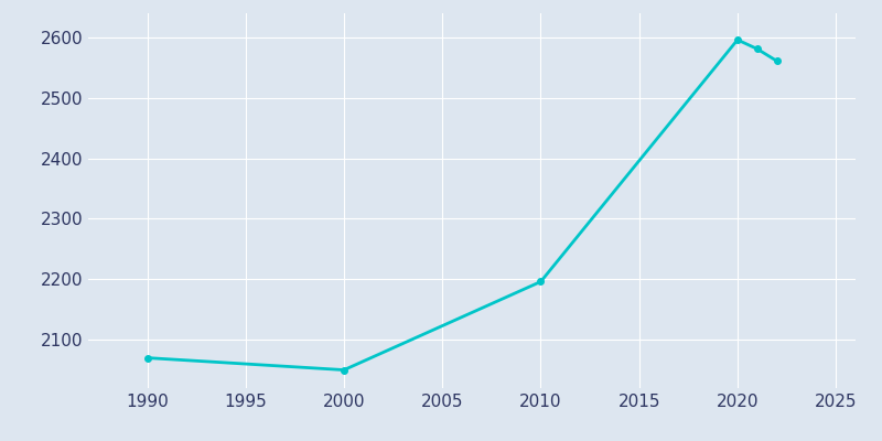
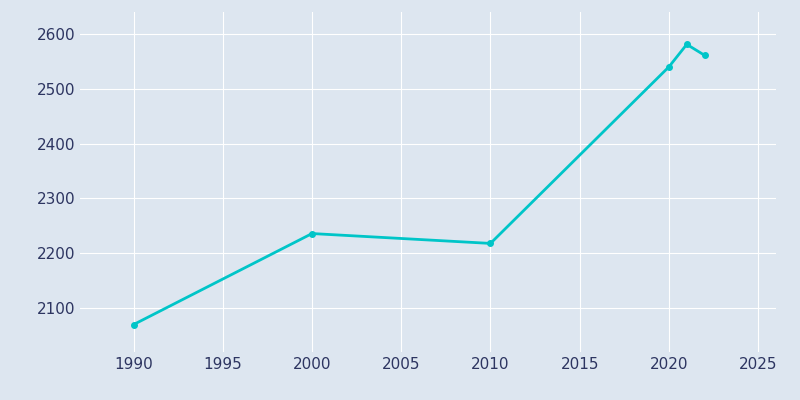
2000: 2050 -> 2236
2010: 2196 -> 2218
2020: 2596 -> 2540
